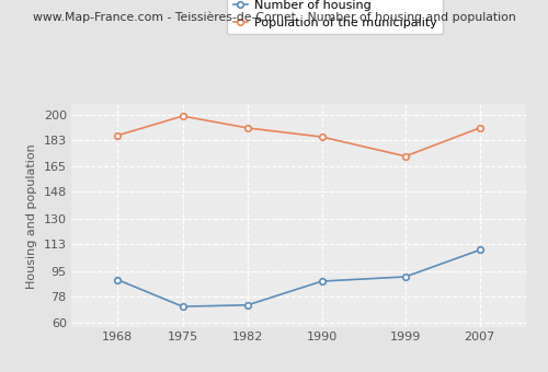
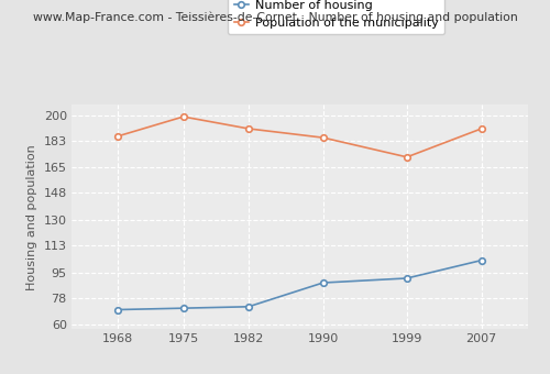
Number of housing/1968: 89 -> 70
Number of housing/2007: 109 -> 103
